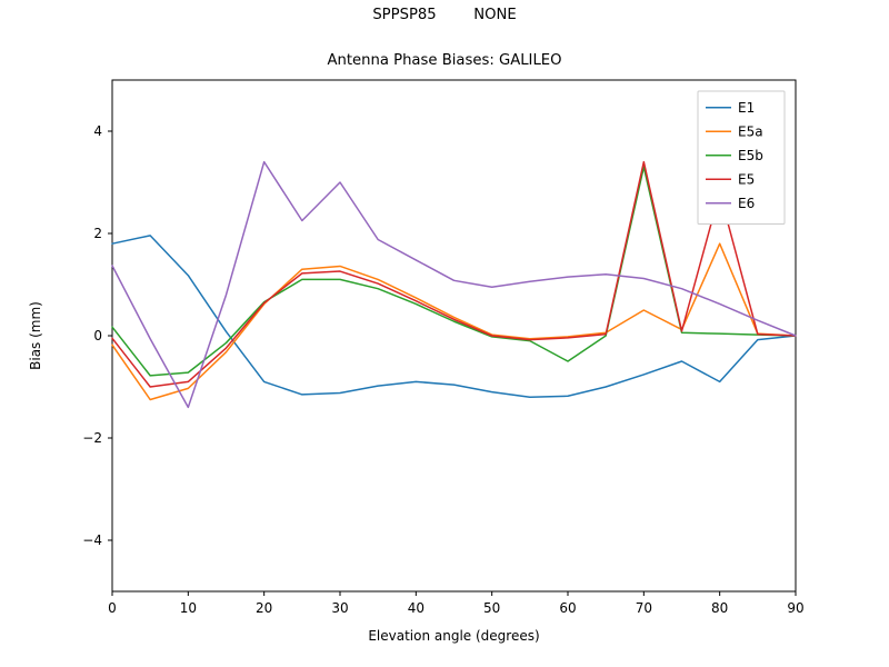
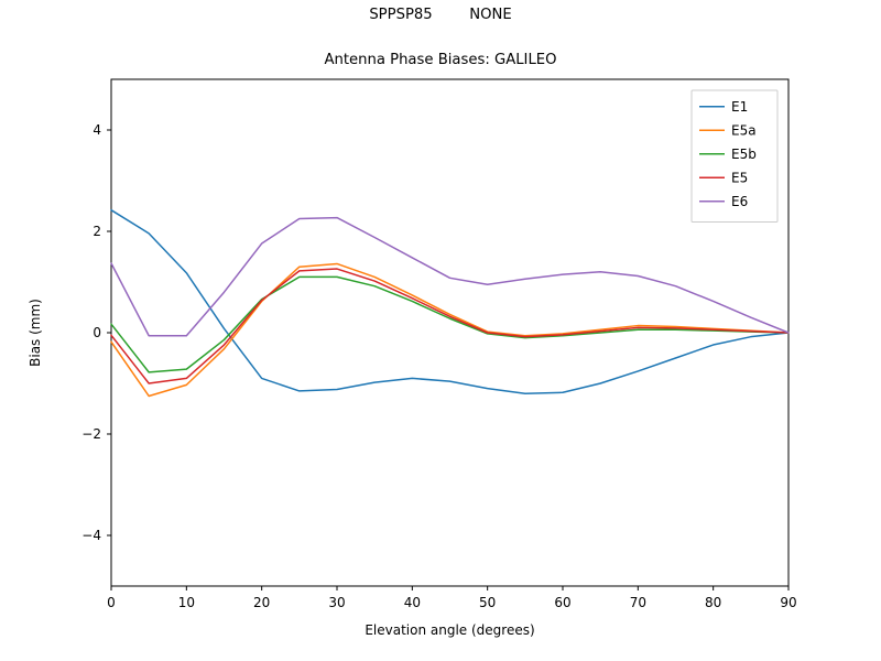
E1/0: 1.8 -> 2.4
E6/10: -1.4 -> -0.1
E6/20: 3.4 -> 1.8
E6/30: 3.0 -> 2.3
E5b/60: -0.5 -> -0.1
E5a/70: 0.5 -> 0.1
E5b/70: 3.3 -> 0.1
E5/70: 3.4 -> 0.1
E1/80: -0.9 -> -0.2
E5a/80: 1.8 -> 0.1
E5/80: 2.8 -> 0.1
